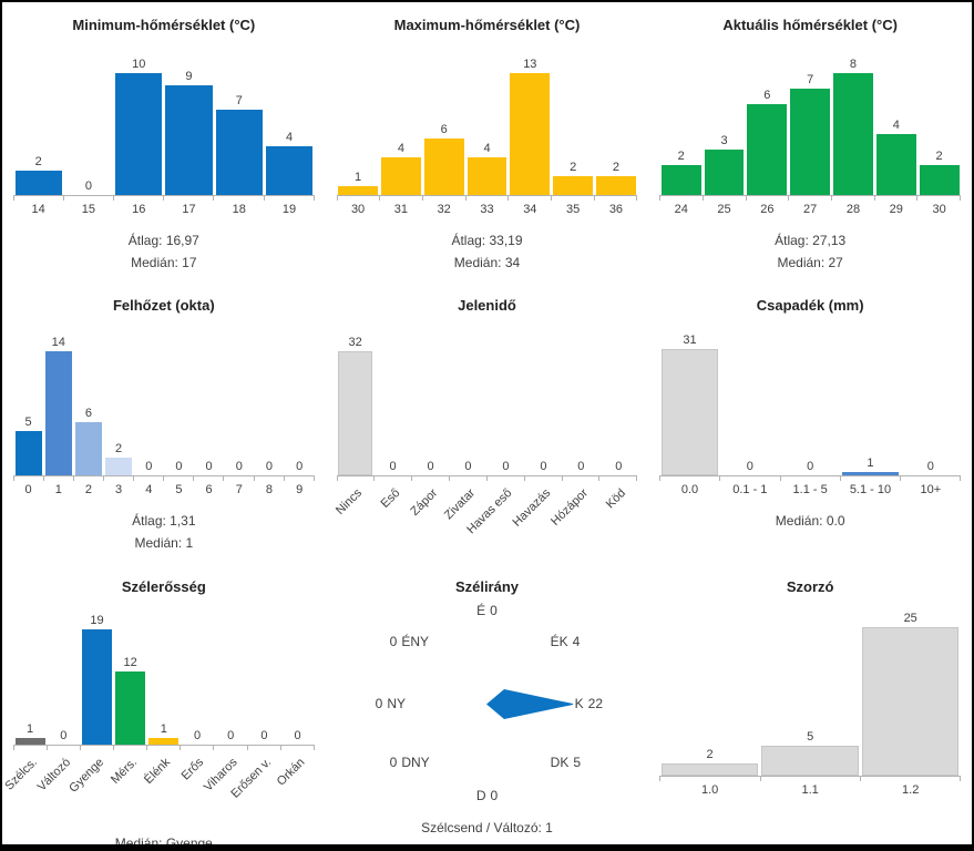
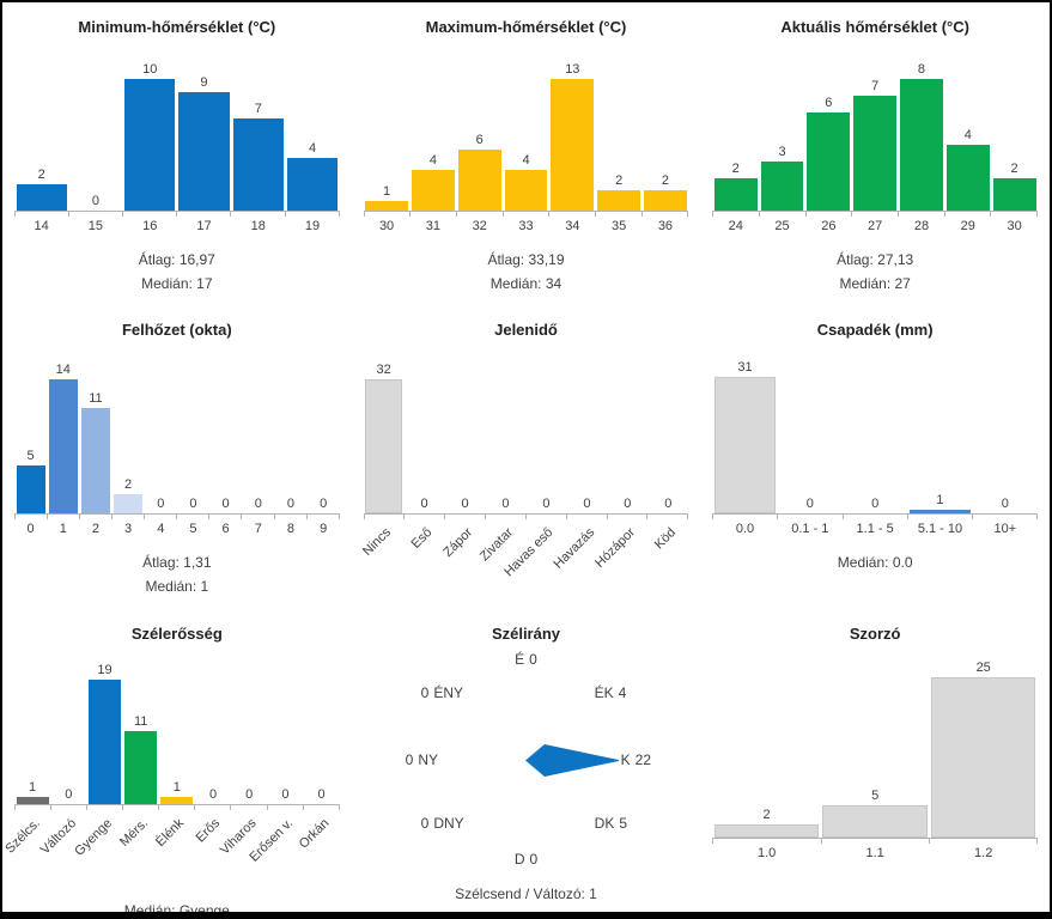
Felhőzet (okta)/2: 6 -> 11
Szélerősség/Mérs.: 12 -> 11
